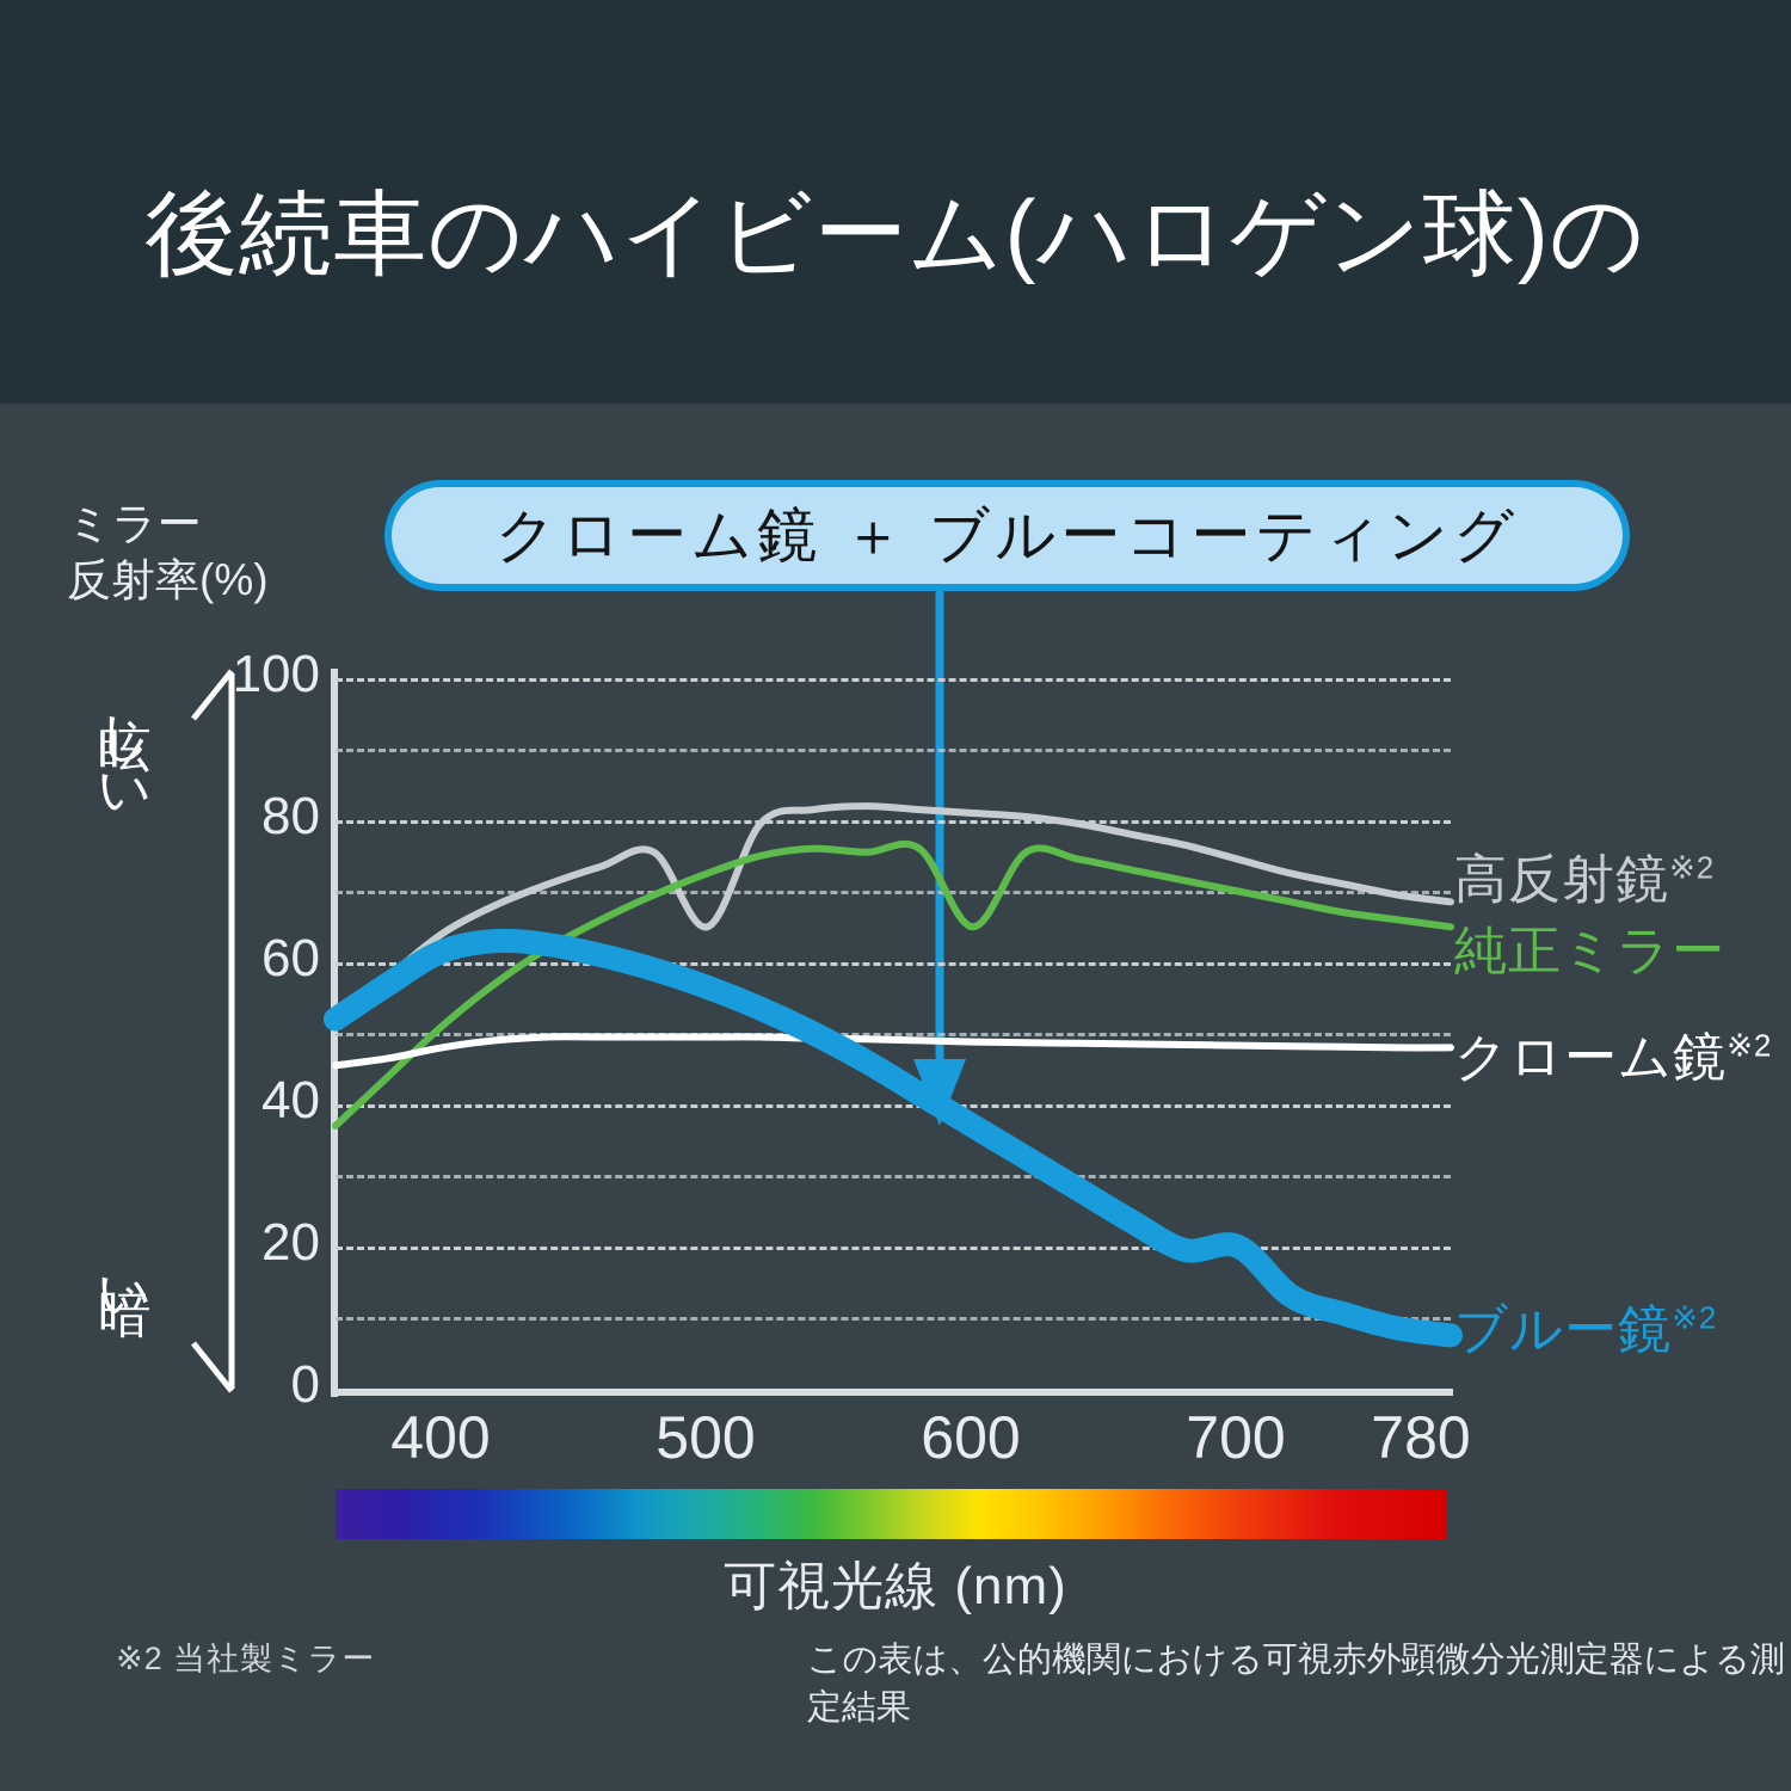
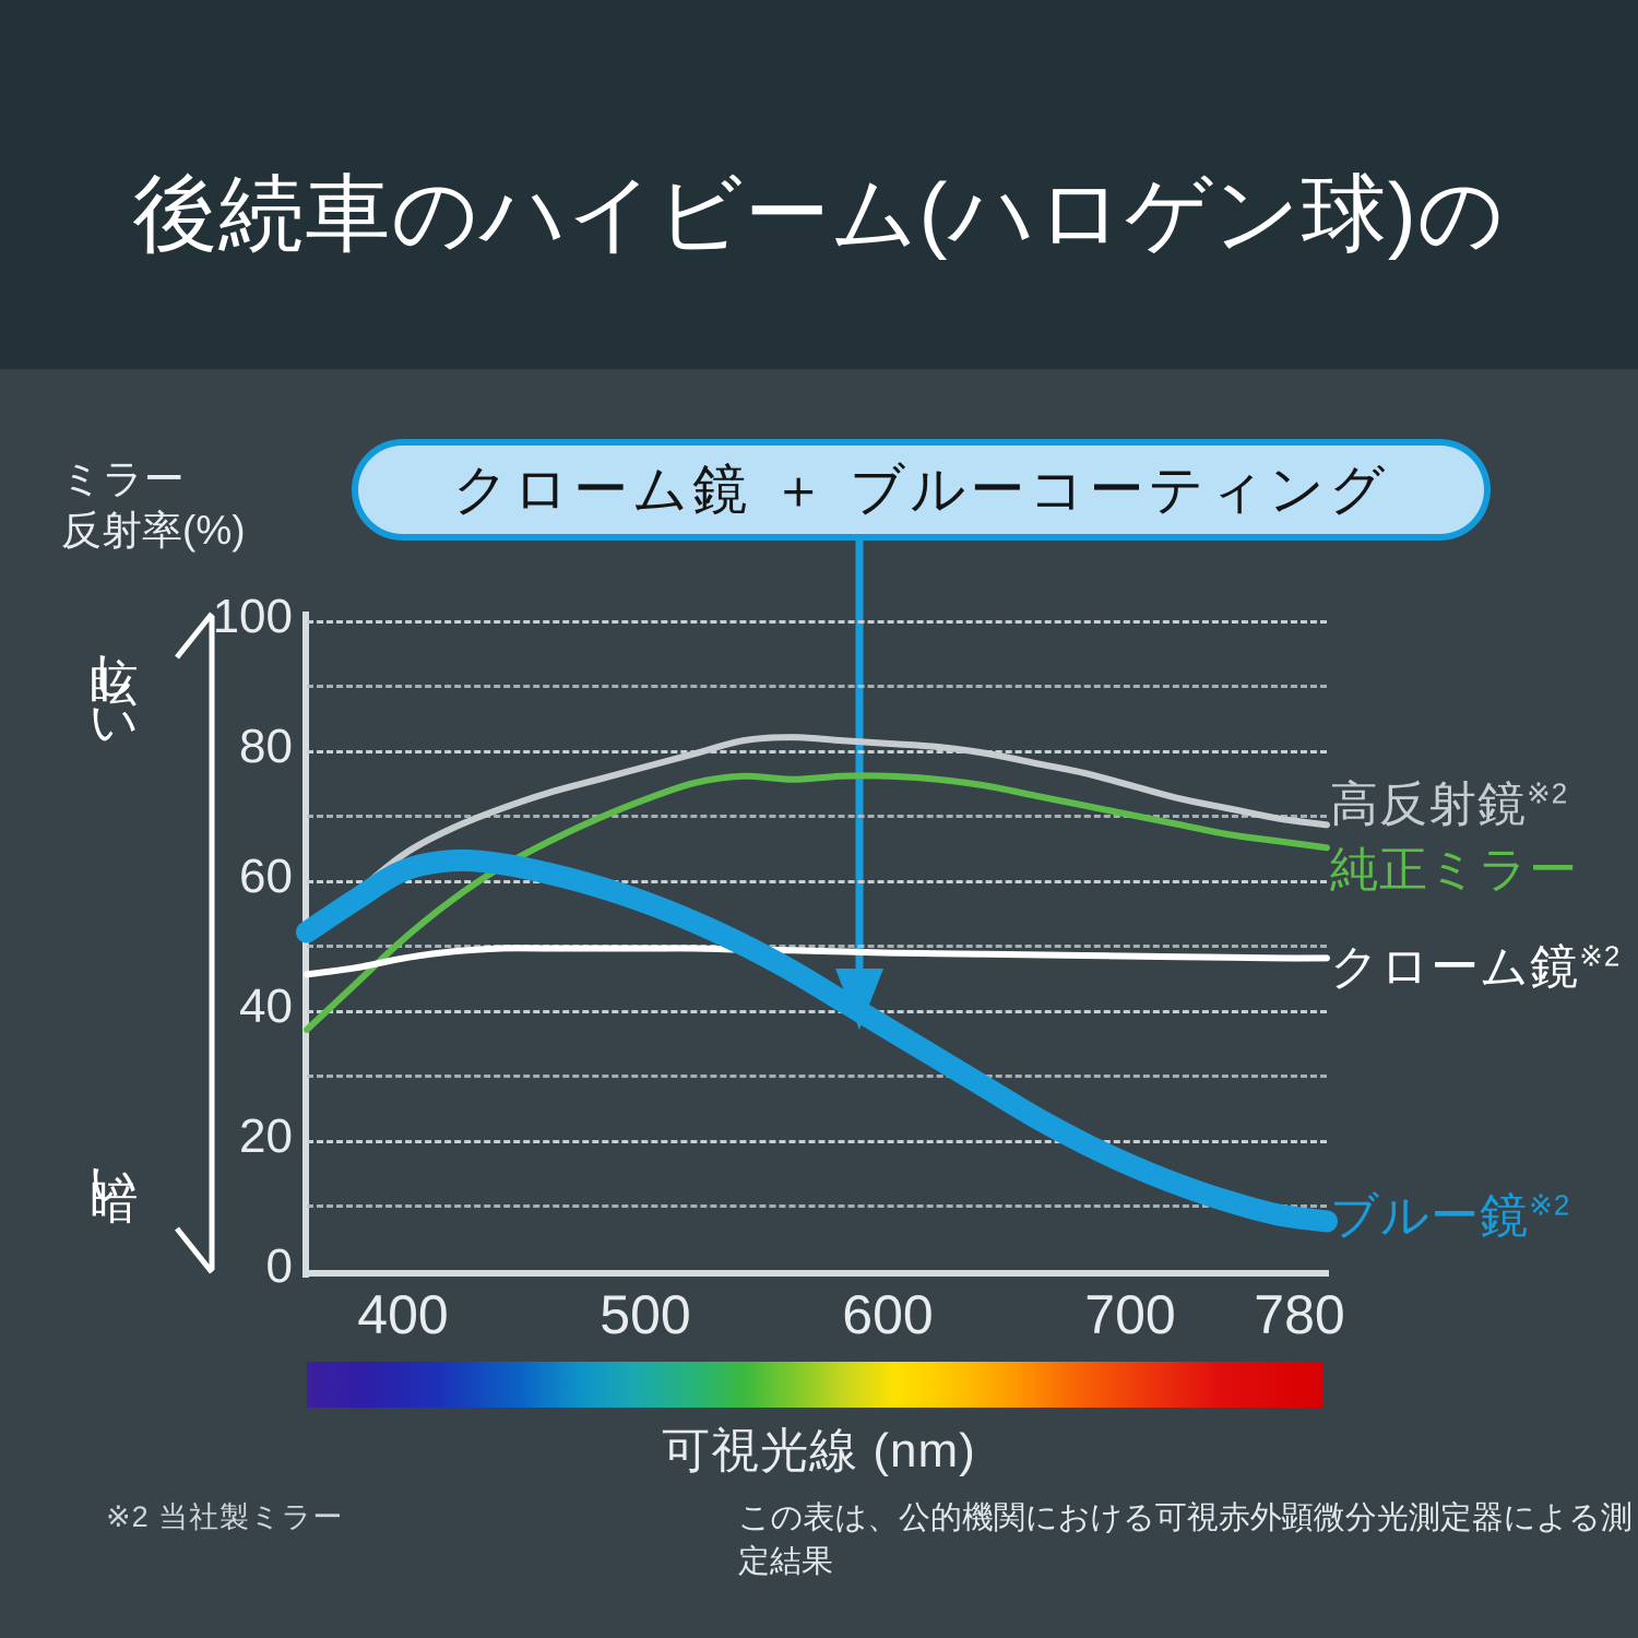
高反射鏡※2/500: 65 -> 78
純正ミラー/600: 65 -> 76
ブルー鏡※2/700: 20 -> 16
